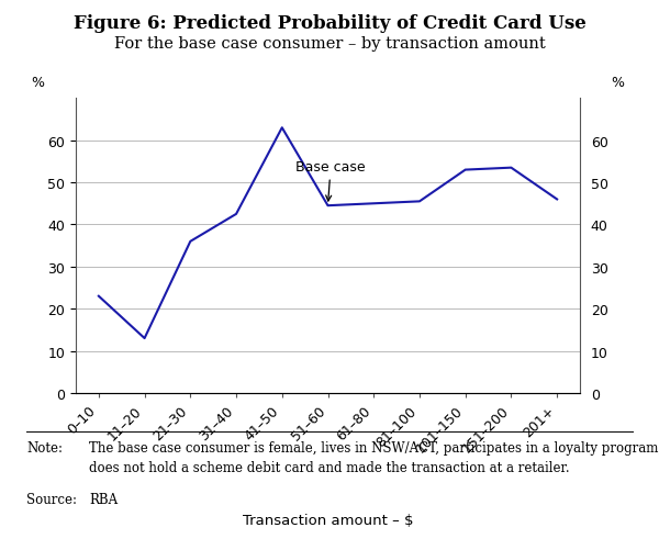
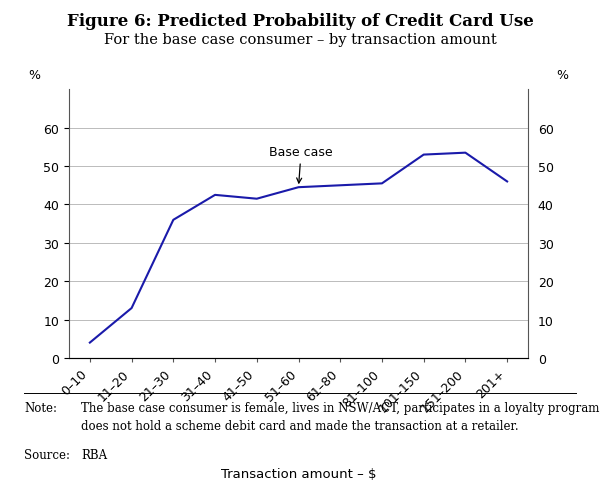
0–10: 23.0 -> 4.0
41–50: 63.0 -> 41.5
